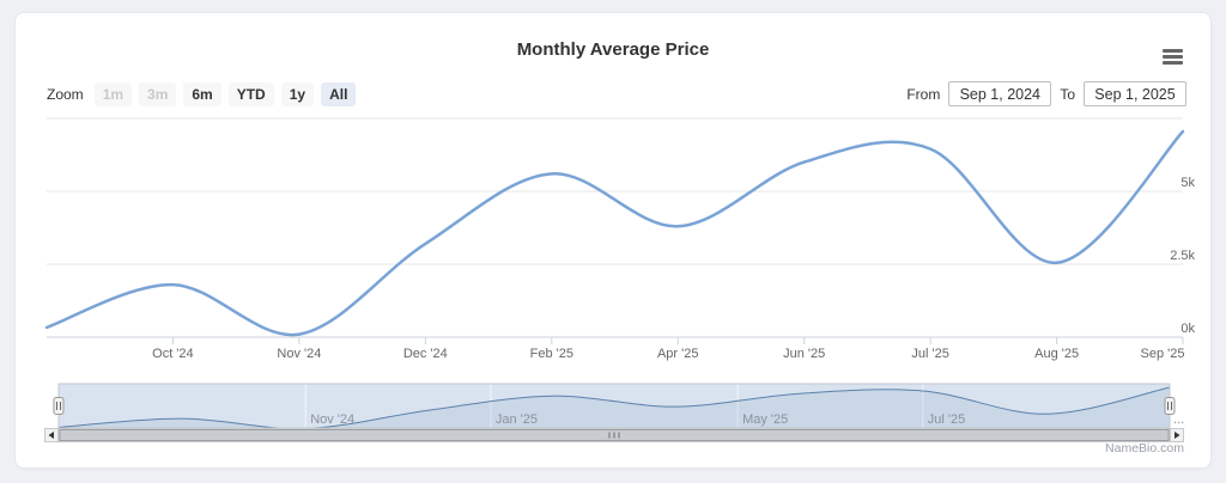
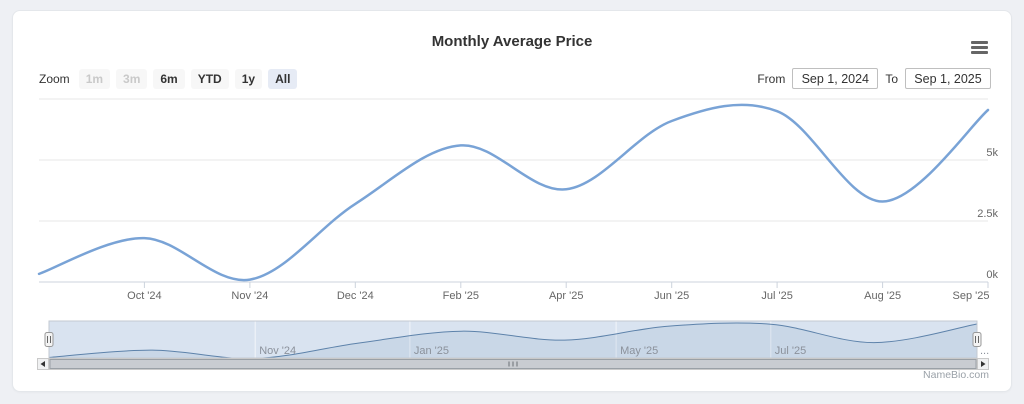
Jun '25: 6.0k -> 6.6k
Jul '25: 6.4k -> 7.0k
Aug '25: 2.6k -> 3.3k
